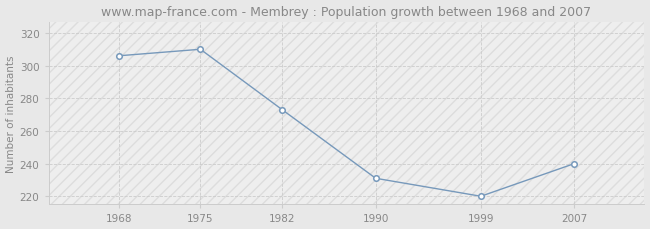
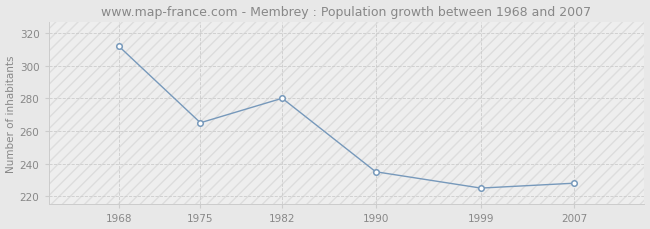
1968: 306 -> 312
1975: 310 -> 265
1982: 273 -> 280
1990: 231 -> 235
1999: 220 -> 225
2007: 240 -> 228
